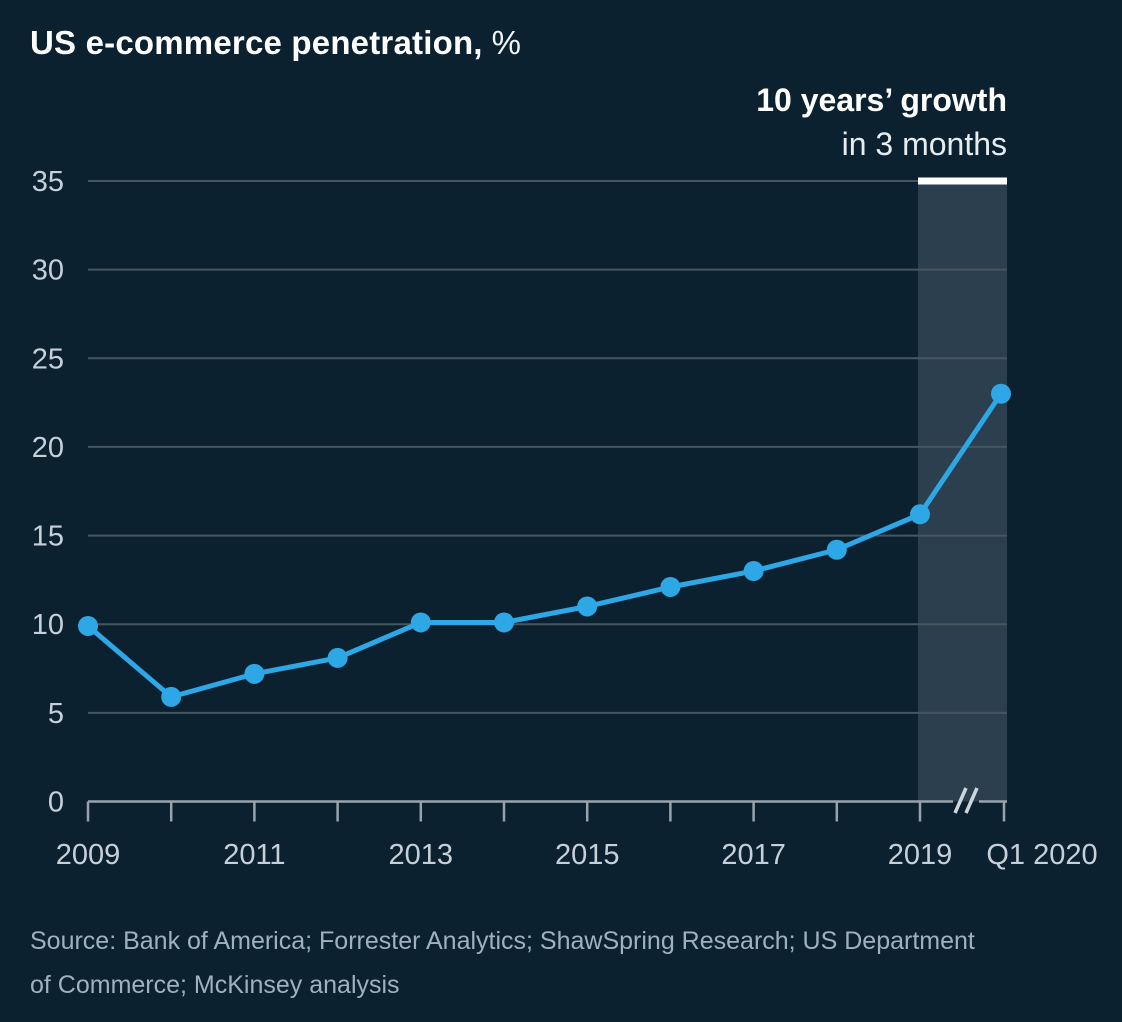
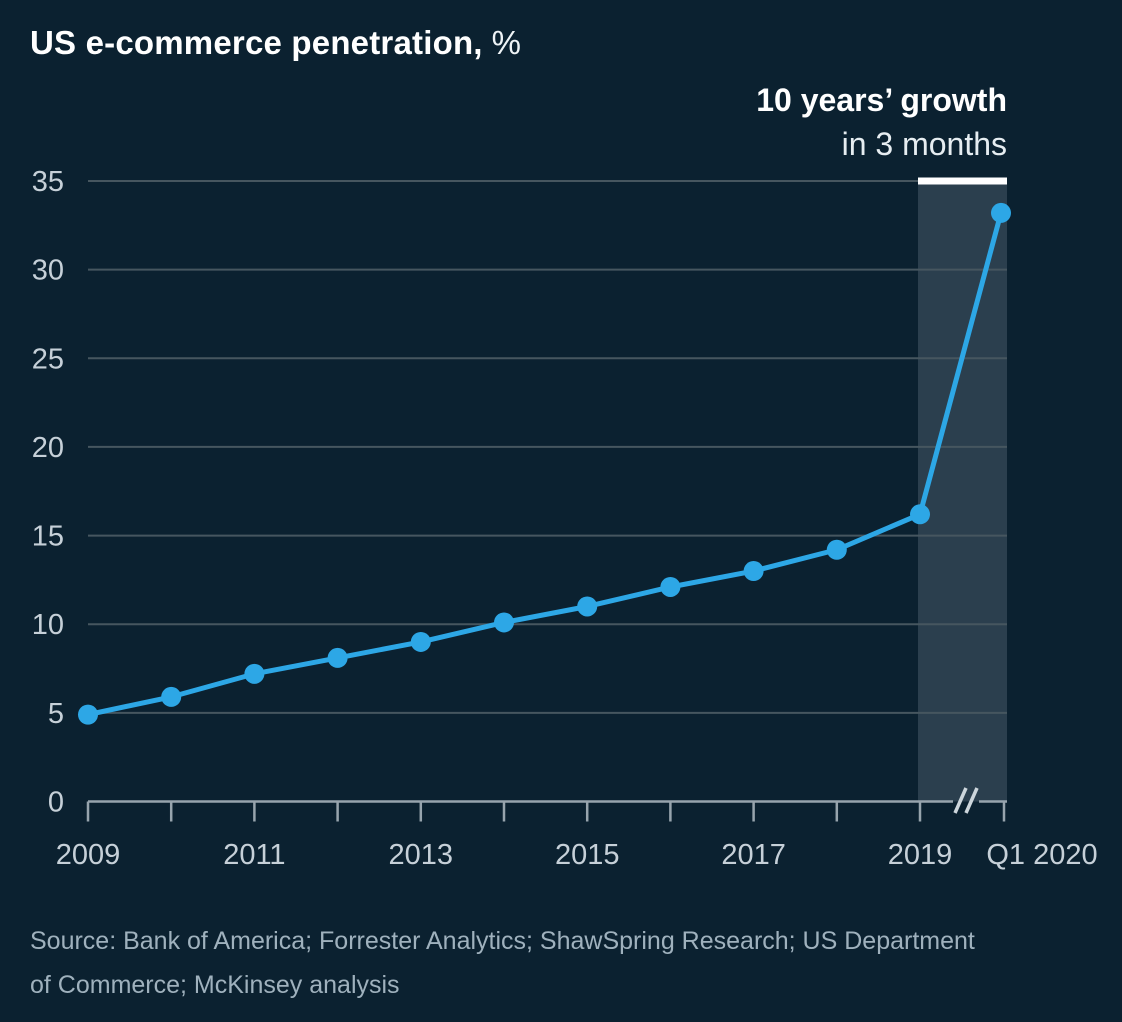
2009: 9.9 -> 4.9
2013: 10.1 -> 9.0
Q1 2020: 23.0 -> 33.2
